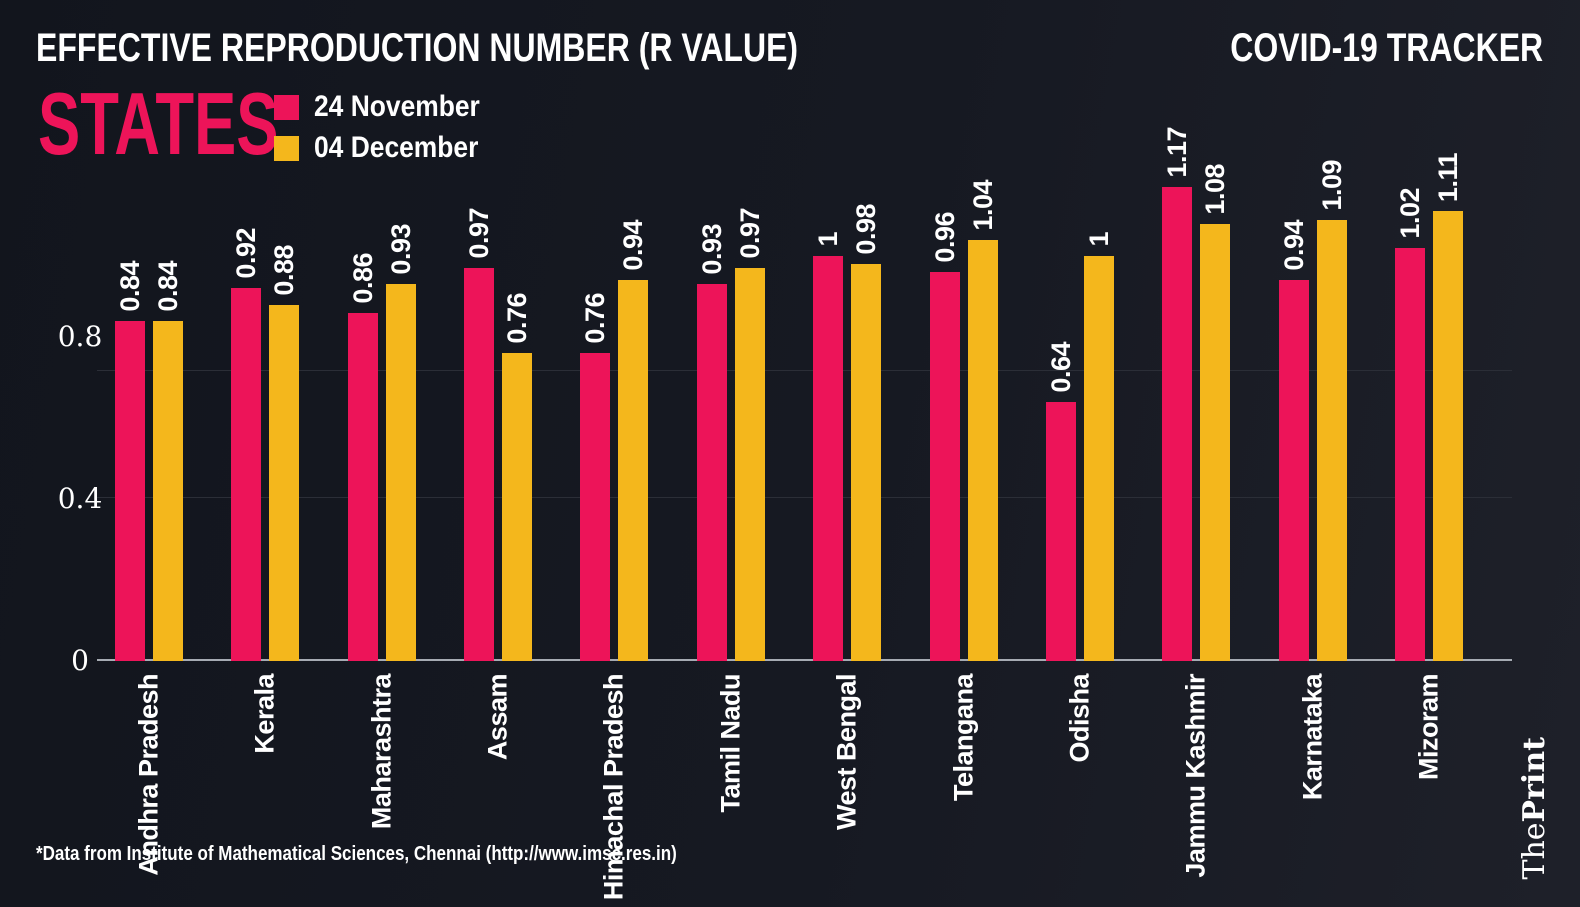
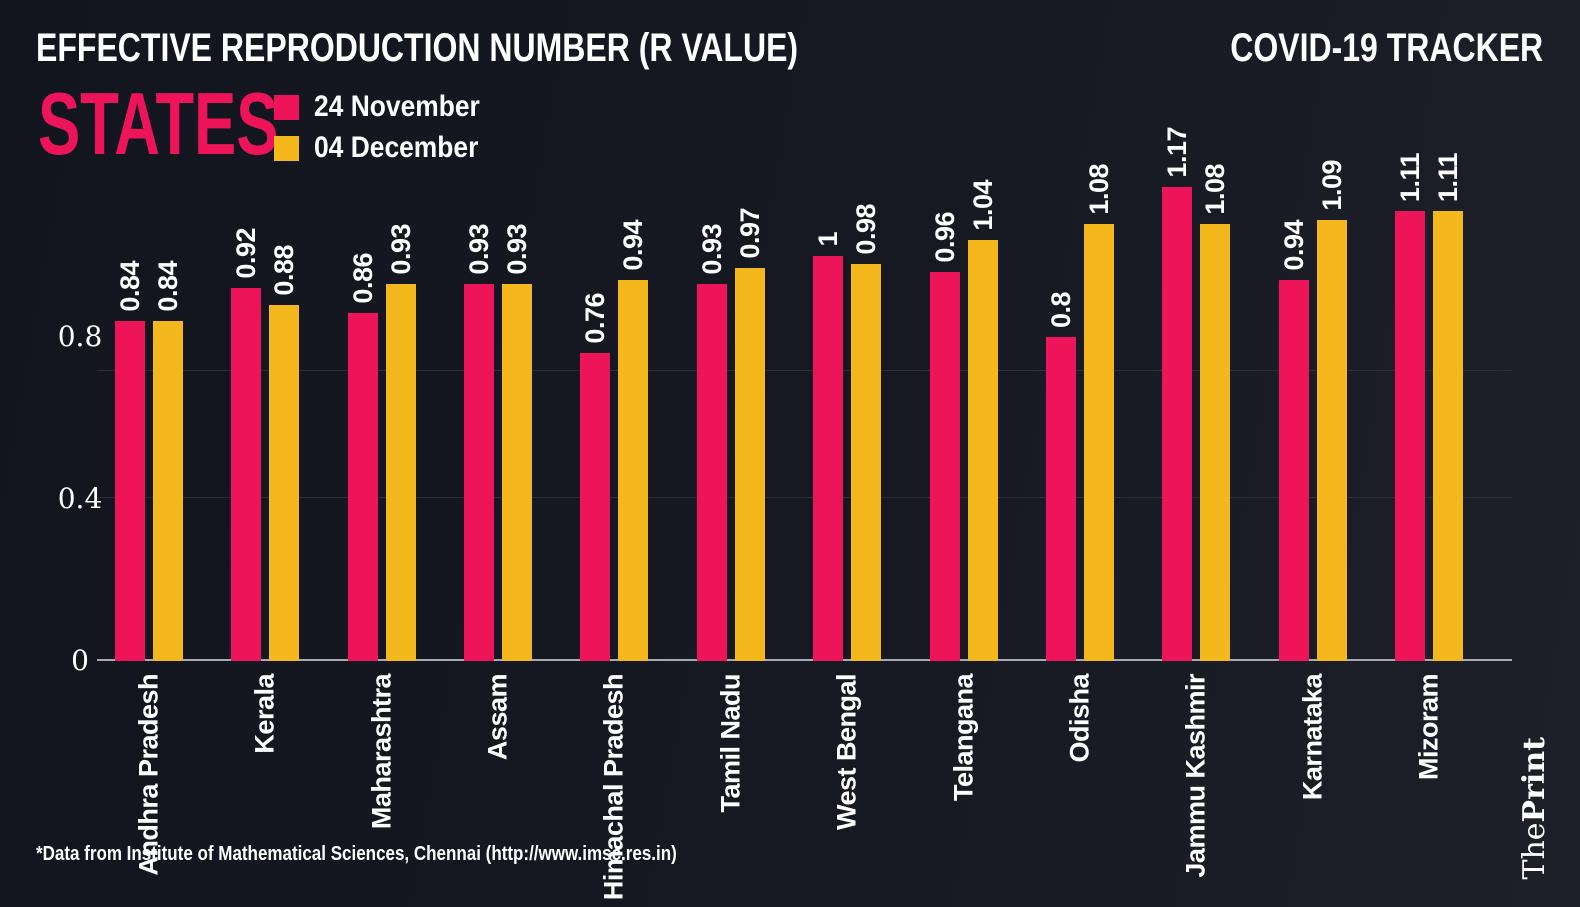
24 November/Assam: 0.97 -> 0.93
04 December/Assam: 0.76 -> 0.93
24 November/Odisha: 0.64 -> 0.8
04 December/Odisha: 1 -> 1.08
24 November/Mizoram: 1.02 -> 1.11
